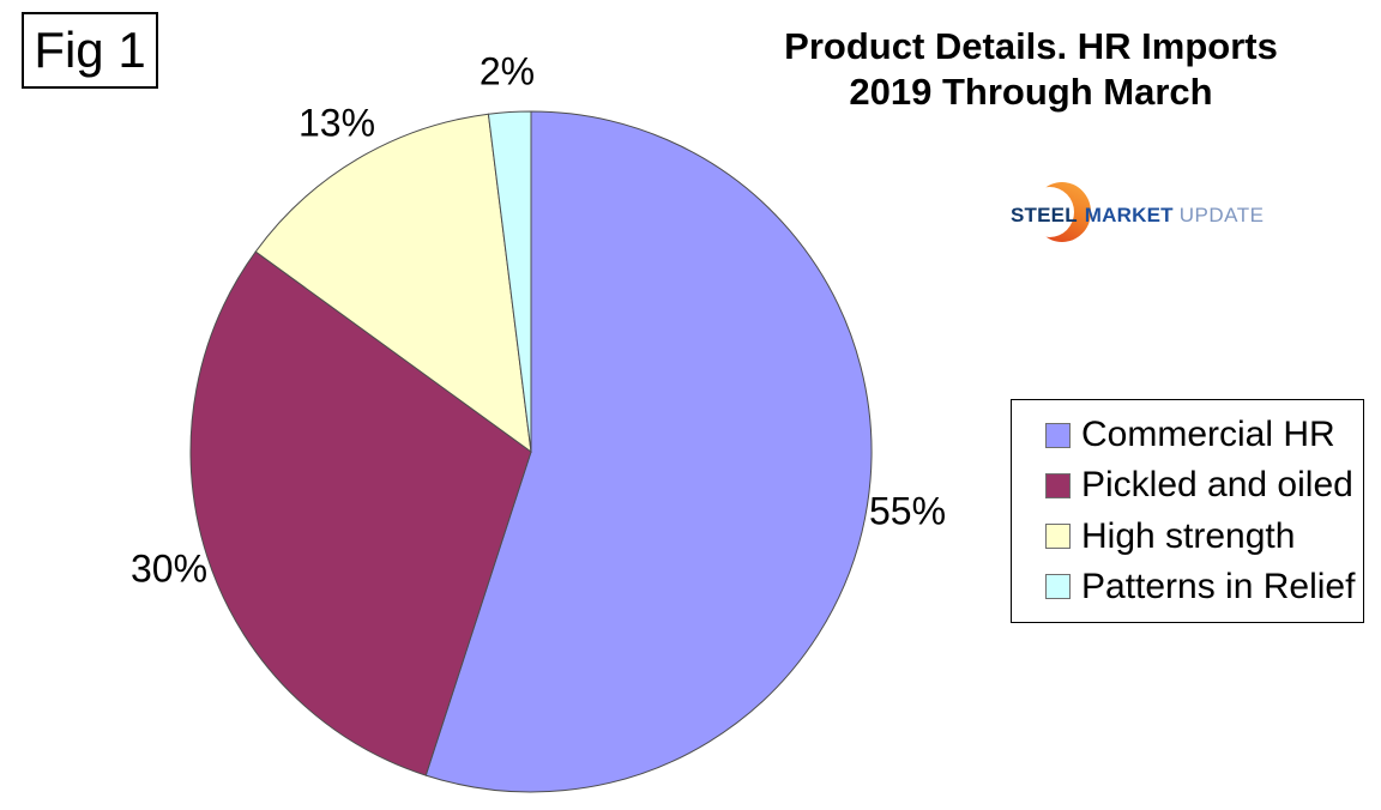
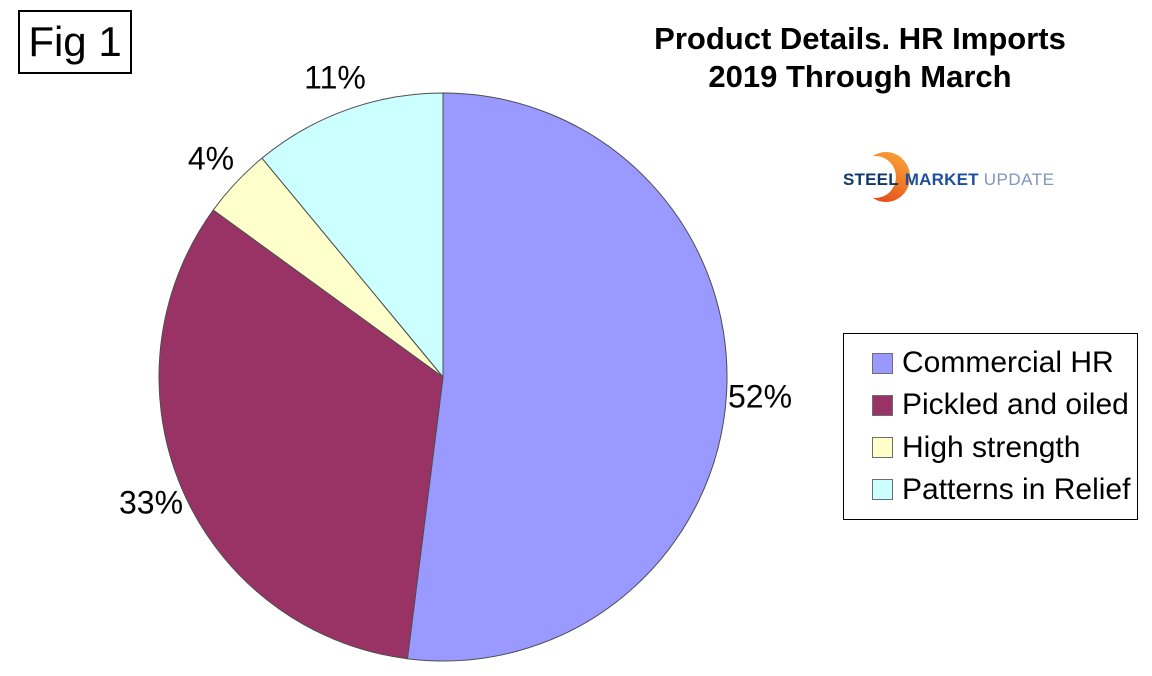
Commercial HR: 55% -> 52%
Pickled and oiled: 30% -> 33%
High strength: 13% -> 4%
Patterns in Relief: 2% -> 11%
